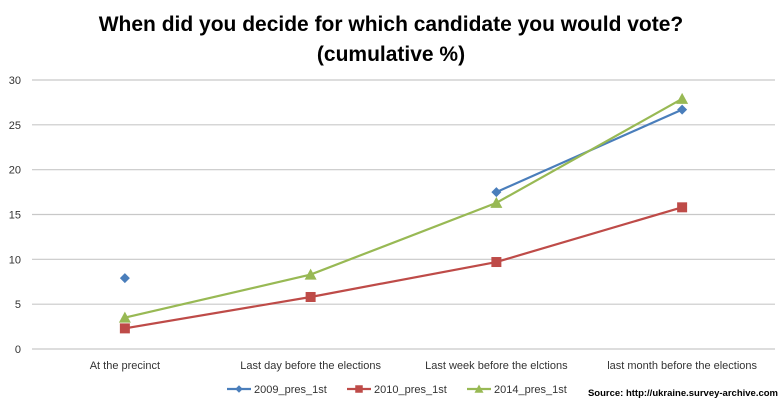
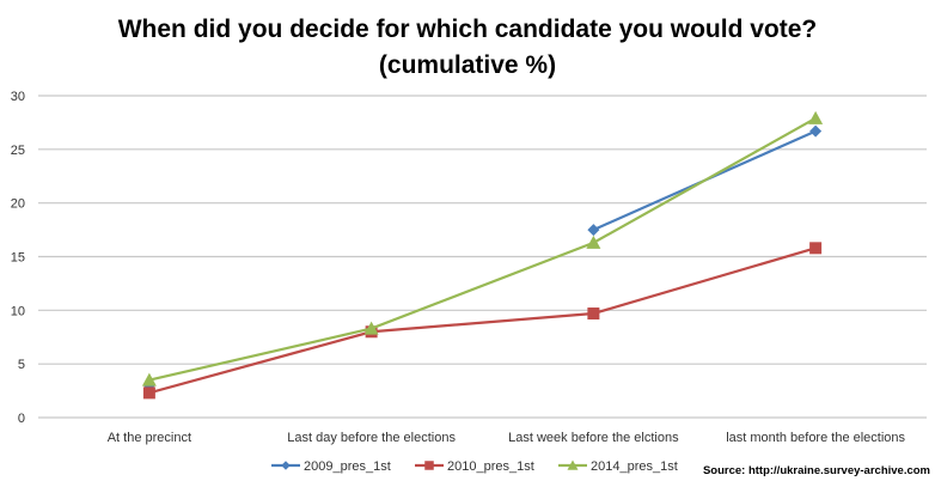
2009_pres_1st/At the precinct: 8 -> 3
2010_pres_1st/Last day before the elections: 6 -> 8
